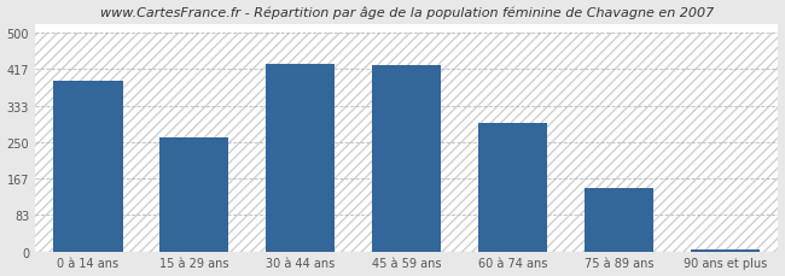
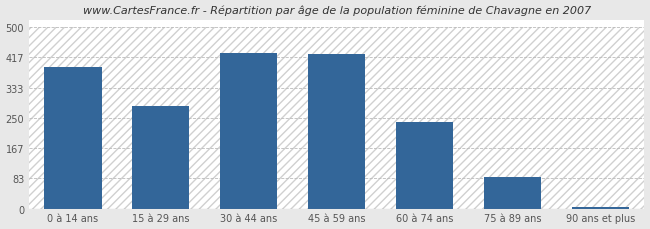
15 à 29 ans: 260 -> 283
60 à 74 ans: 295 -> 238
75 à 89 ans: 145 -> 88
